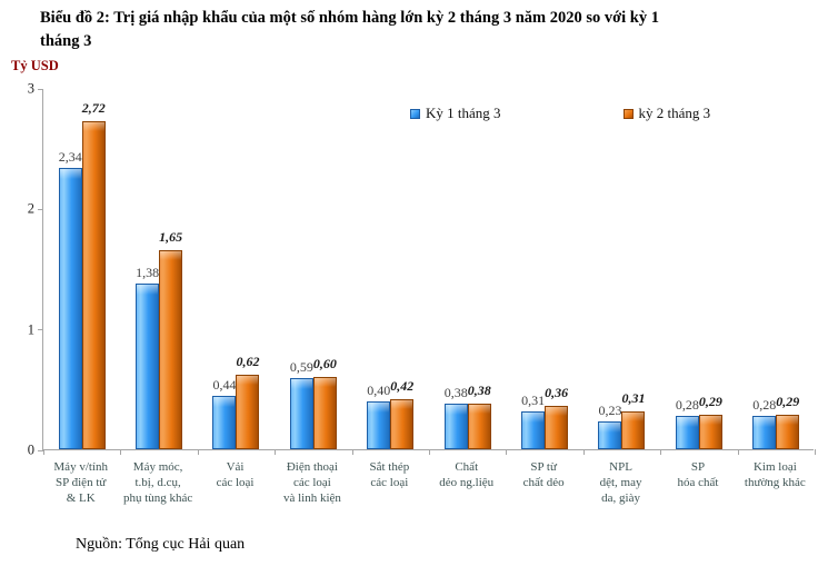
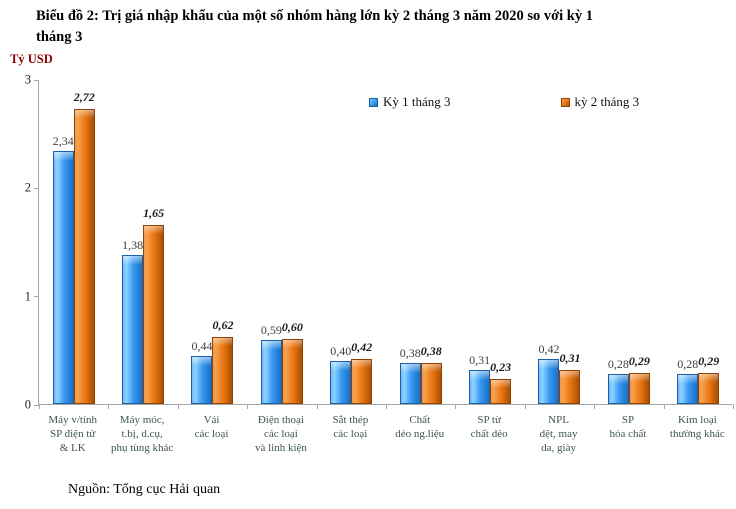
kỳ 2 tháng 3/SP từ chất dẻo: 0,36 -> 0,23
Kỳ 1 tháng 3/NPL dệt, may da, giày: 0,23 -> 0,42
